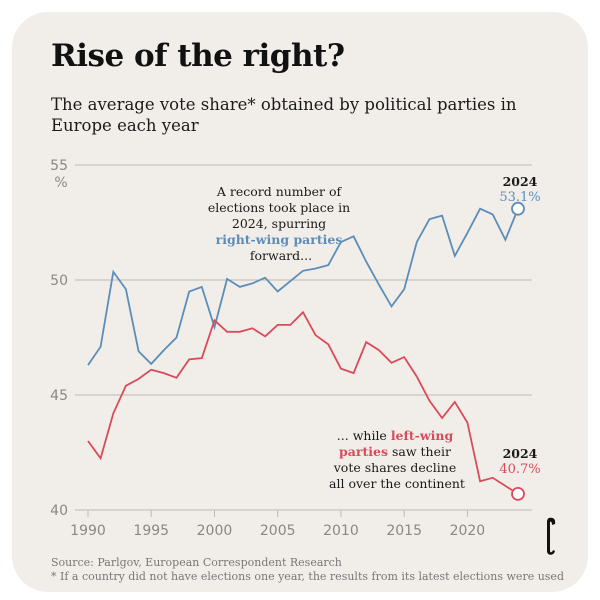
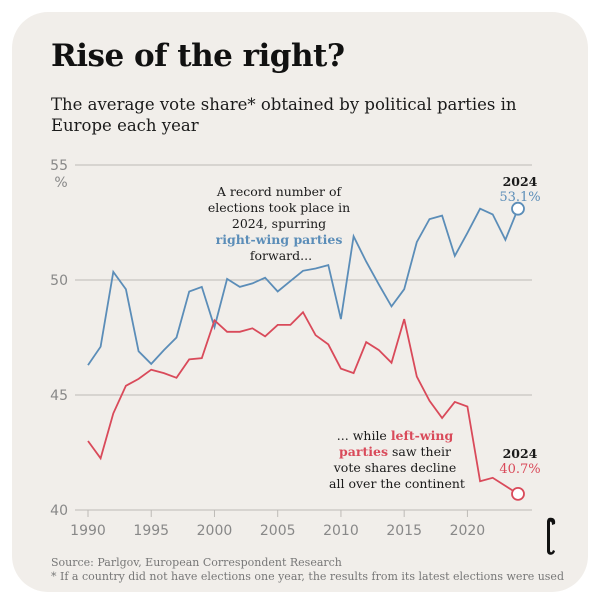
right-wing parties/2010: 51.6 -> 48.3
left-wing parties/2015: 46.6 -> 48.3
left-wing parties/2020: 43.8 -> 44.5
